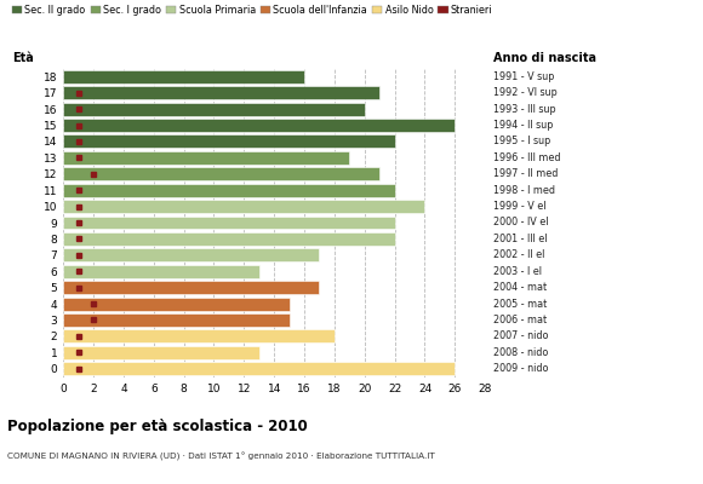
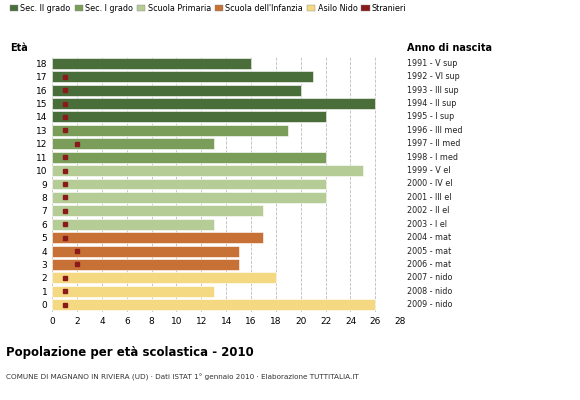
12: 21 -> 13
10: 24 -> 25
